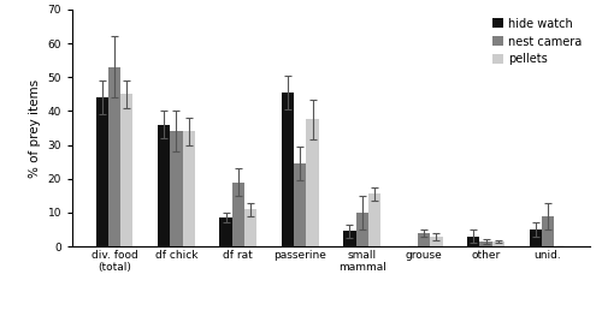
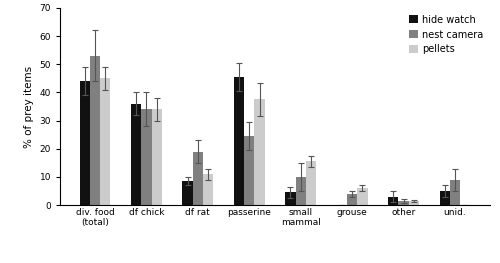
pellets/grouse: 3.0 -> 6.0
